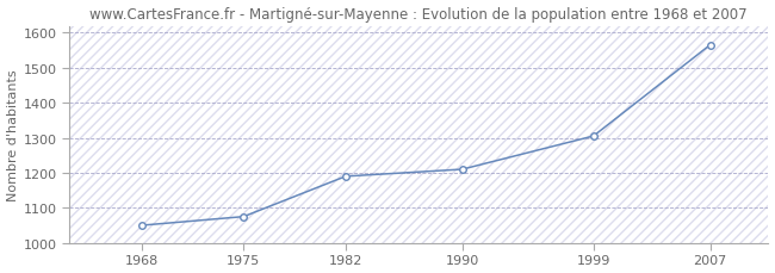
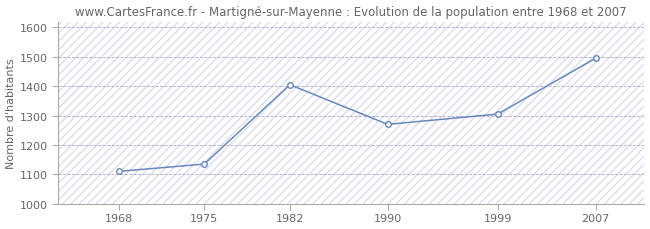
1968: 1050 -> 1110
1975: 1075 -> 1135
1982: 1190 -> 1405
1990: 1210 -> 1270
2007: 1565 -> 1495
